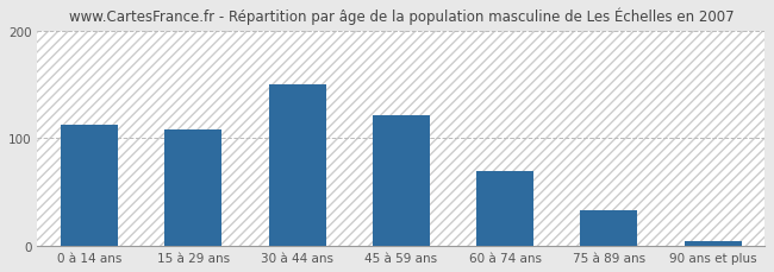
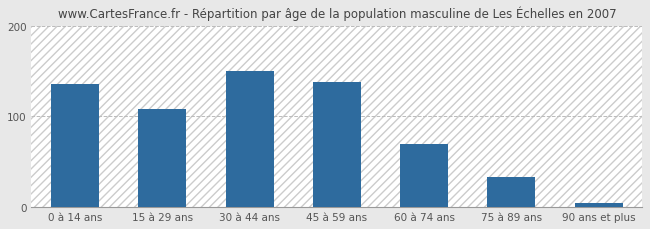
0 à 14 ans: 113 -> 136
45 à 59 ans: 122 -> 138
